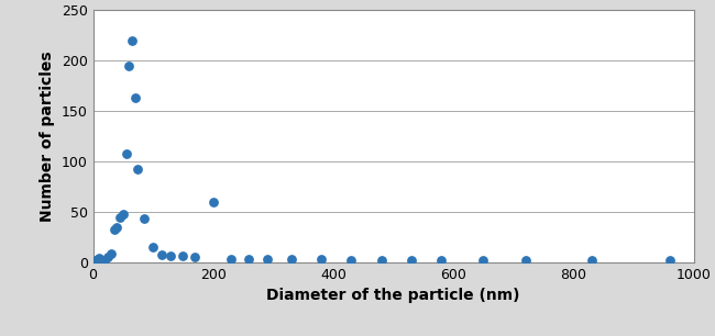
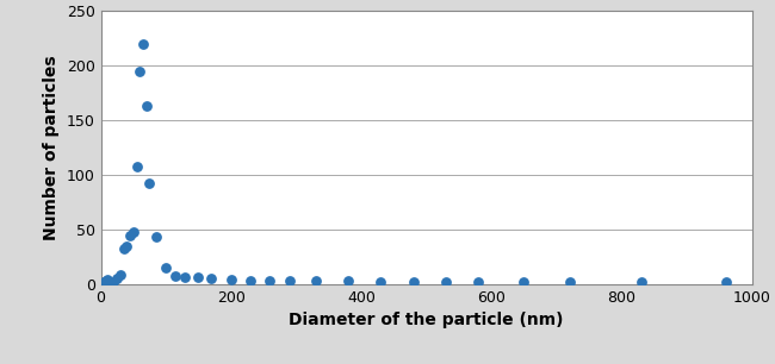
200: 60 -> 4
